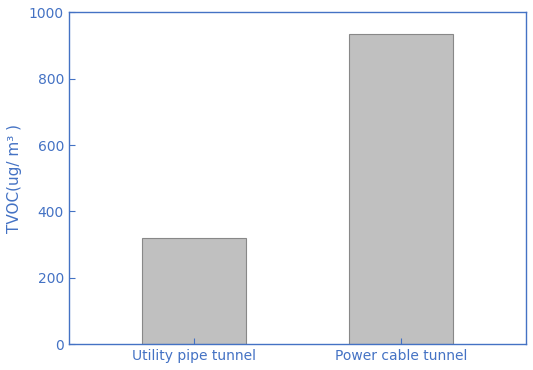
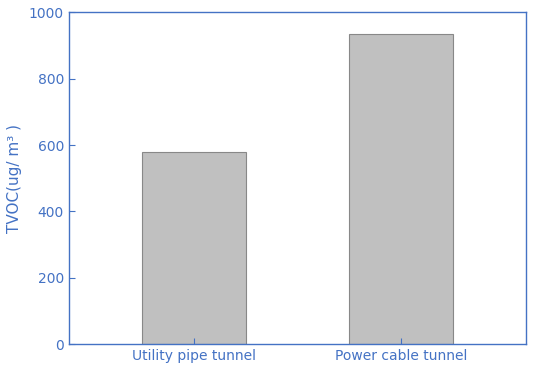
Utility pipe tunnel: 320 -> 580
